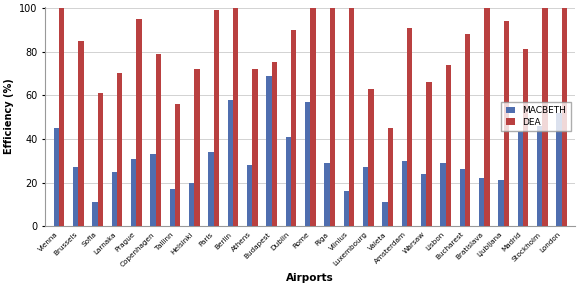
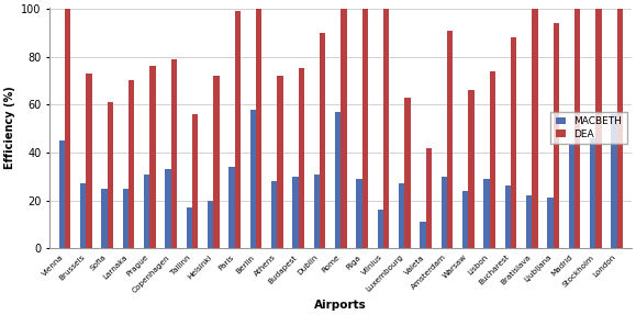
DEA/Brussels: 85 -> 73
MACBETH/Sofia: 11 -> 25
DEA/Prague: 95 -> 76
MACBETH/Budapest: 69 -> 30
MACBETH/Dublin: 41 -> 31
DEA/Valeta: 45 -> 42
DEA/Madrid: 81 -> 100
MACBETH/London: 52 -> 56
